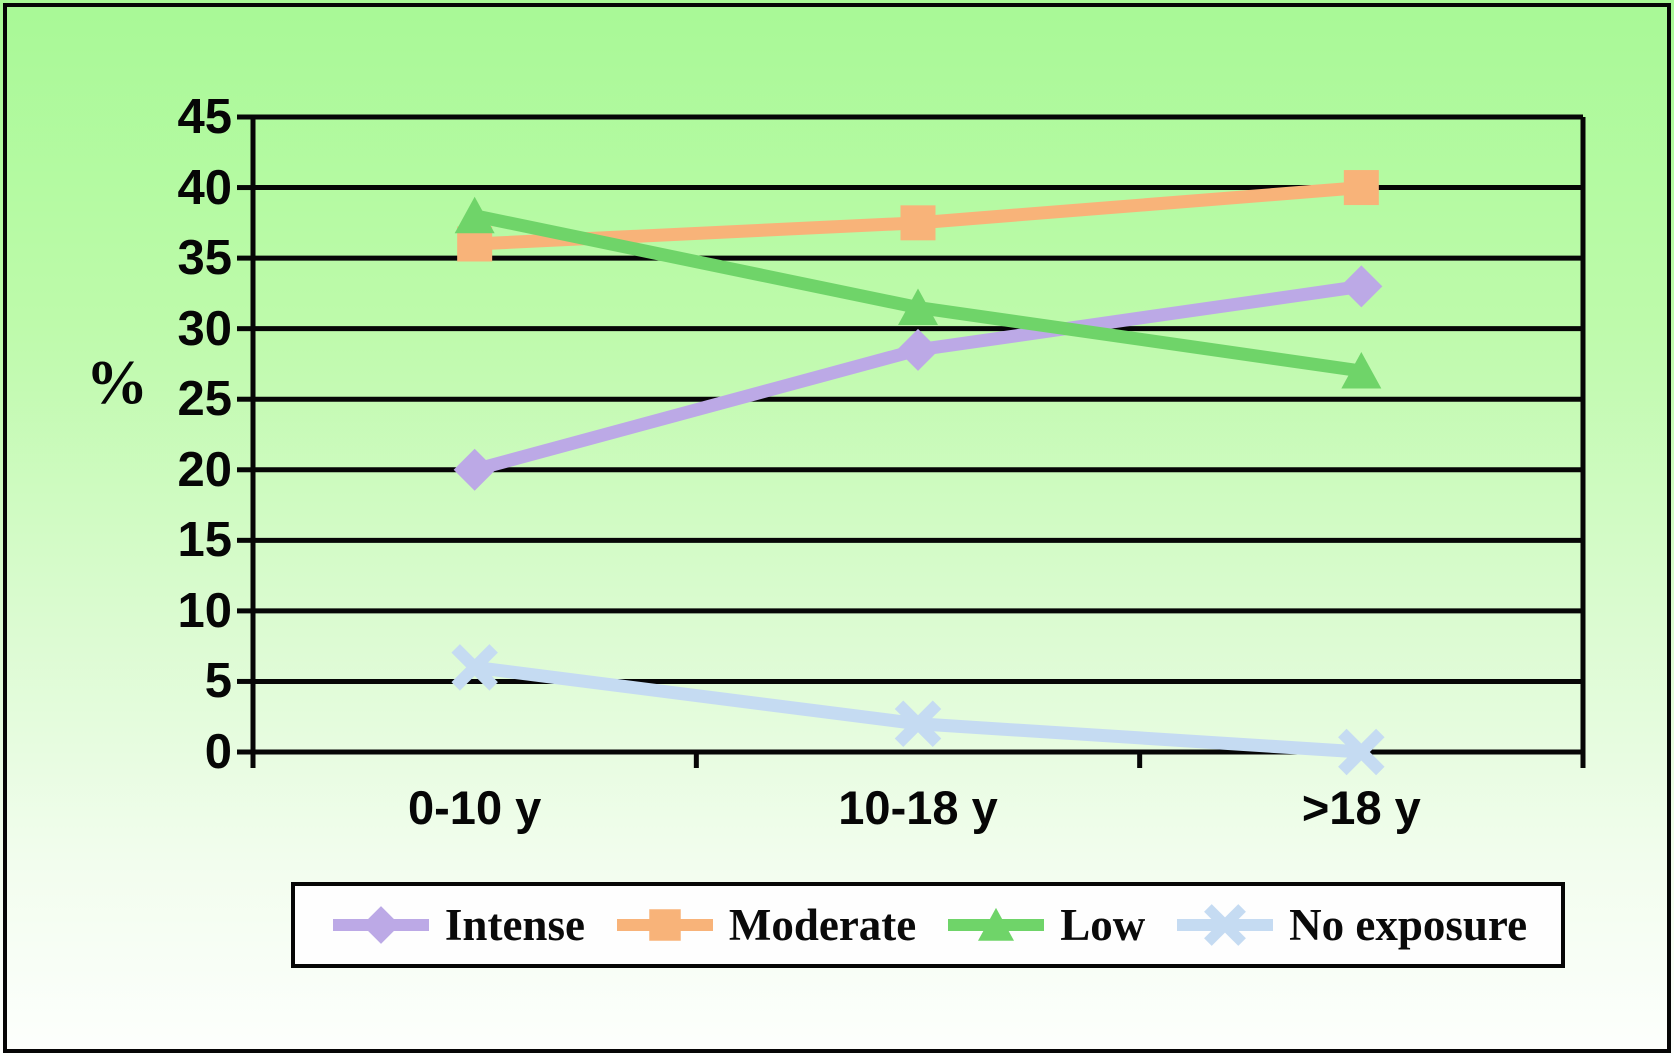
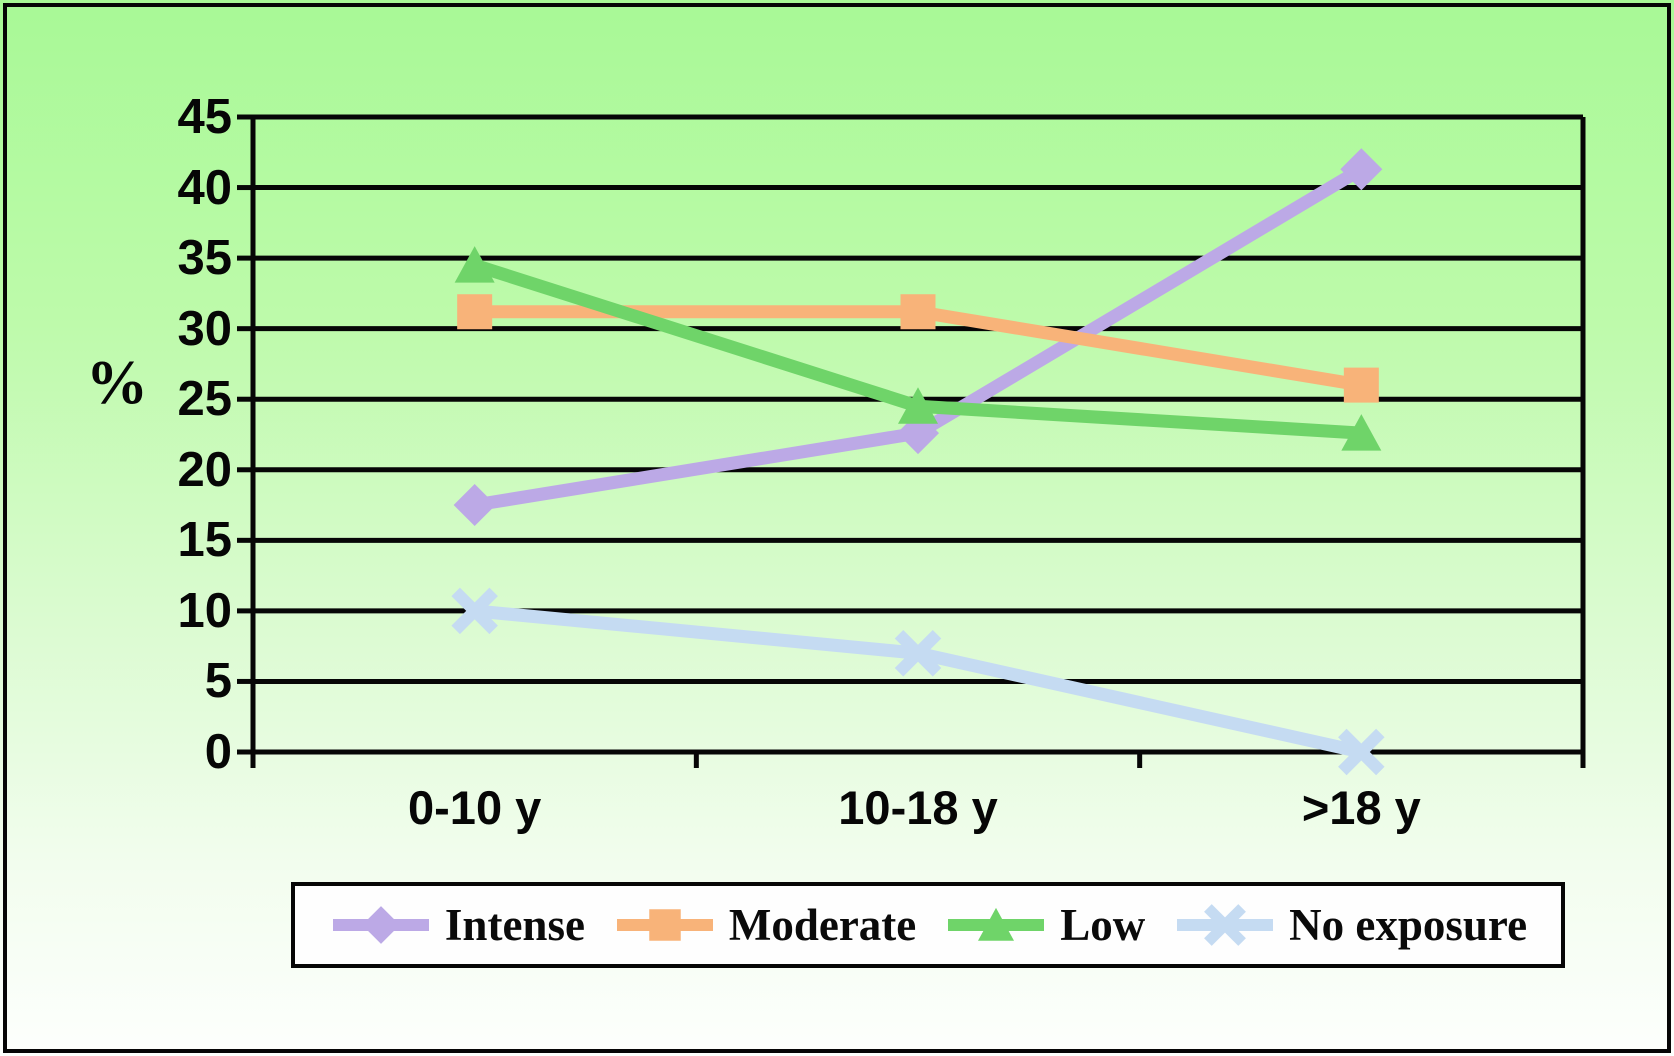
Intense/0-10 y: 20.0 -> 17.5
Moderate/0-10 y: 36.0 -> 31.2
Low/0-10 y: 38.0 -> 34.5
No exposure/0-10 y: 6 -> 10
Intense/10-18 y: 28.5 -> 22.6
Moderate/10-18 y: 37.5 -> 31.2
Low/10-18 y: 31.5 -> 24.5
No exposure/10-18 y: 2 -> 7
Intense/>18 y: 33.0 -> 41.3
Moderate/>18 y: 40.0 -> 26.0
Low/>18 y: 27.0 -> 22.6
